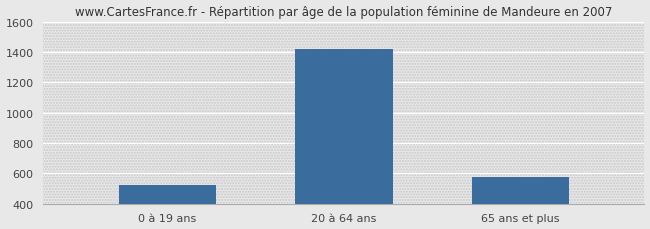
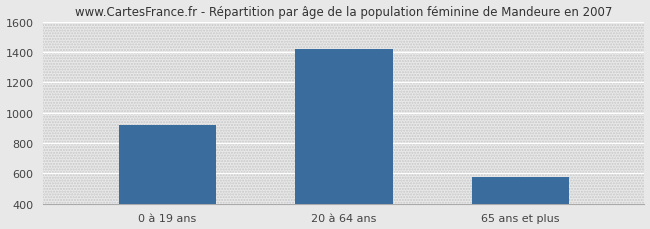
0 à 19 ans: 520 -> 920
